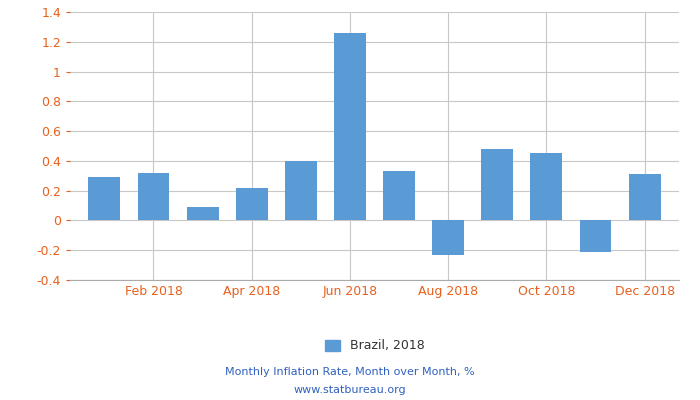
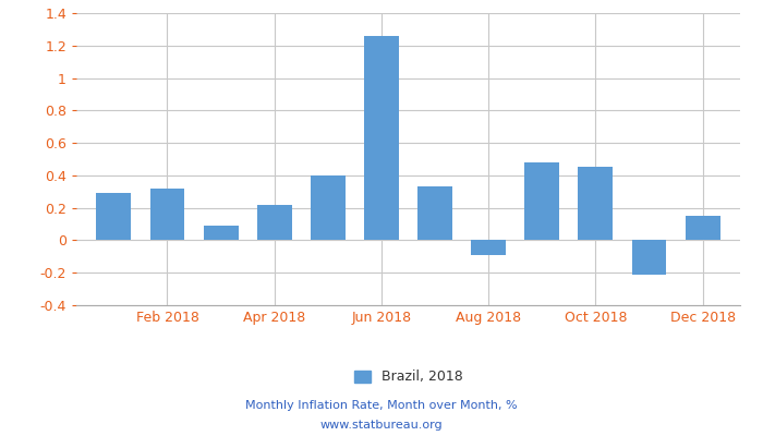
Aug 2018: -0.23 -> -0.09
Dec 2018: 0.31 -> 0.15
